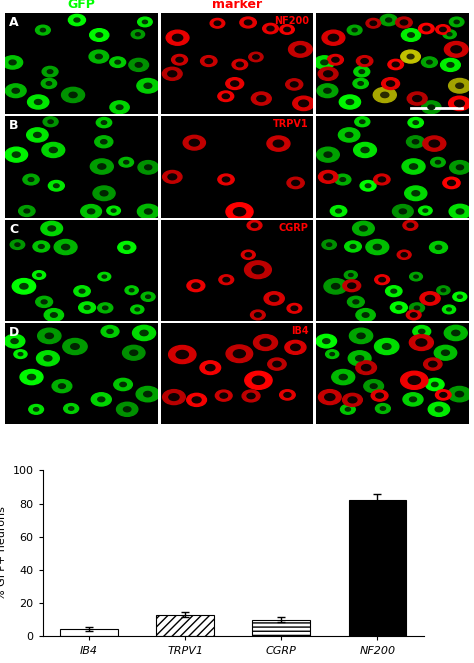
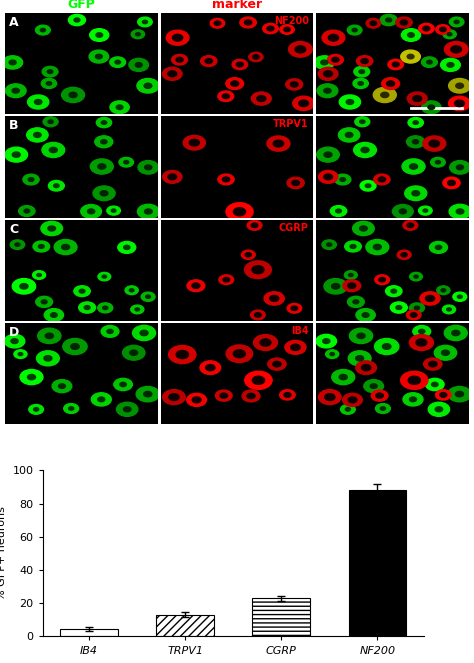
CGRP: 10 -> 23
NF200: 82 -> 88
